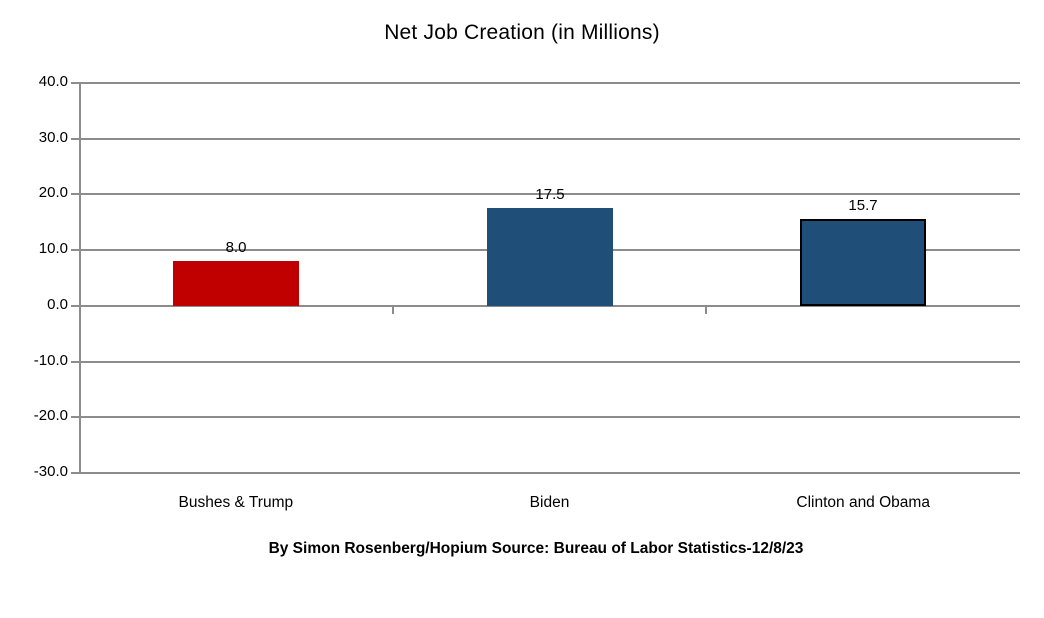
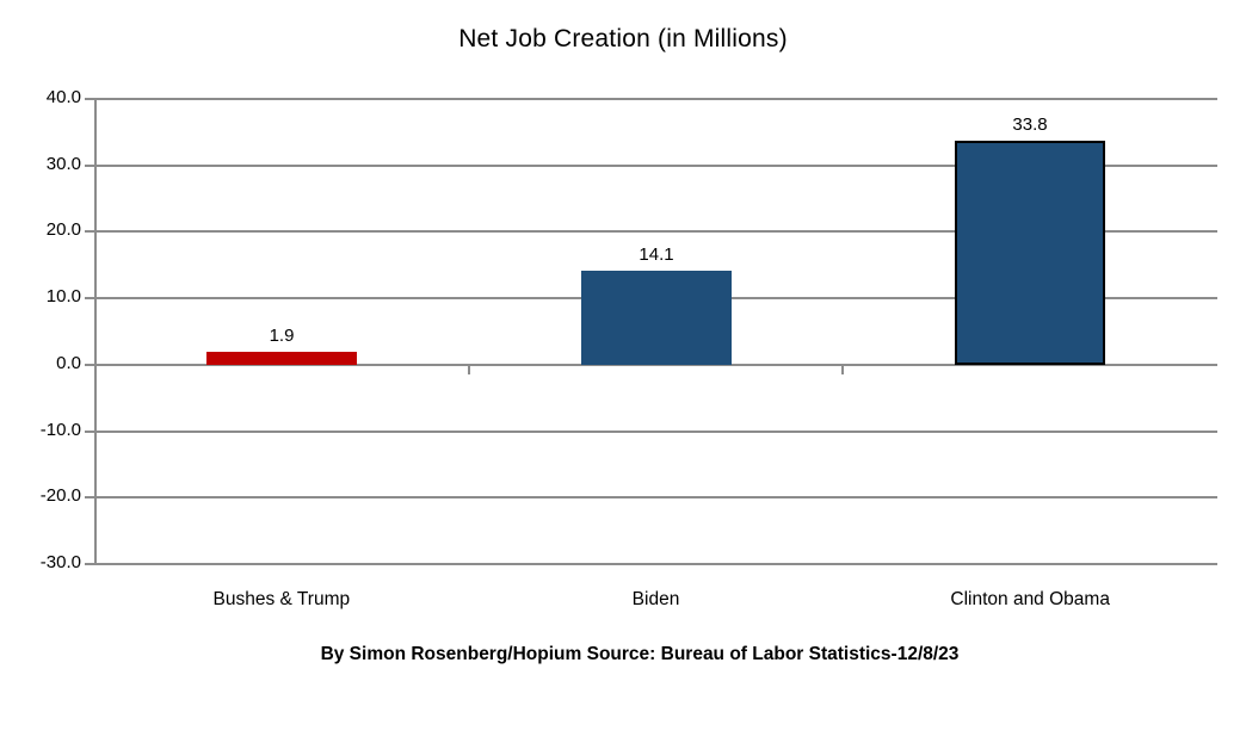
Bushes & Trump: 8.0 -> 1.9
Biden: 17.5 -> 14.1
Clinton and Obama: 15.7 -> 33.8
